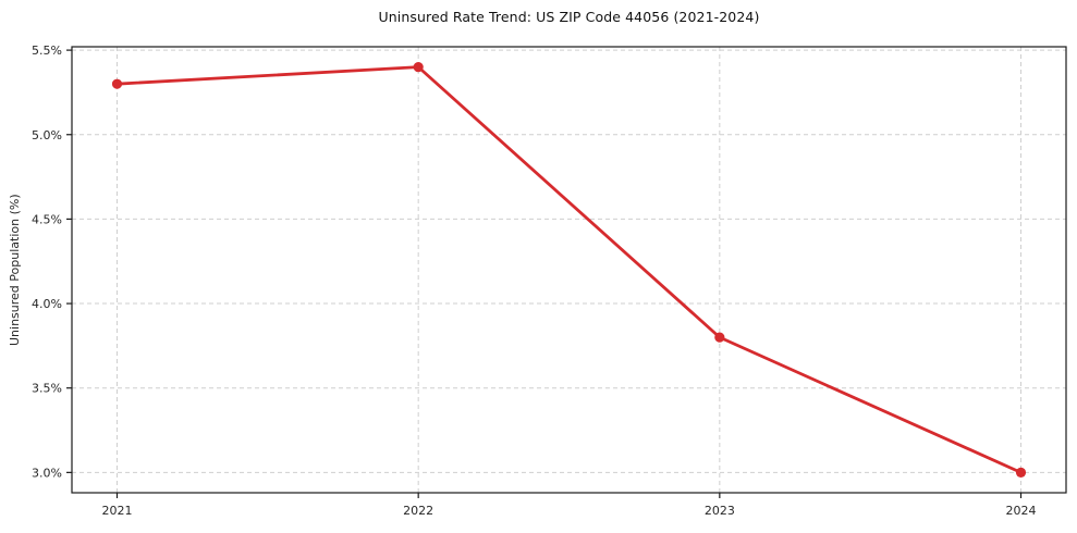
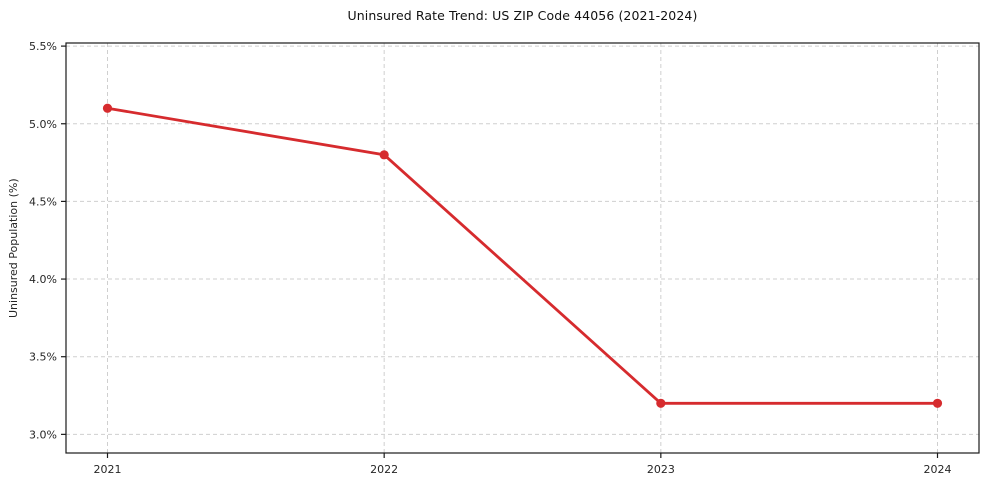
2021: 5.3% -> 5.1%
2022: 5.4% -> 4.8%
2023: 3.8% -> 3.2%
2024: 3.0% -> 3.2%
